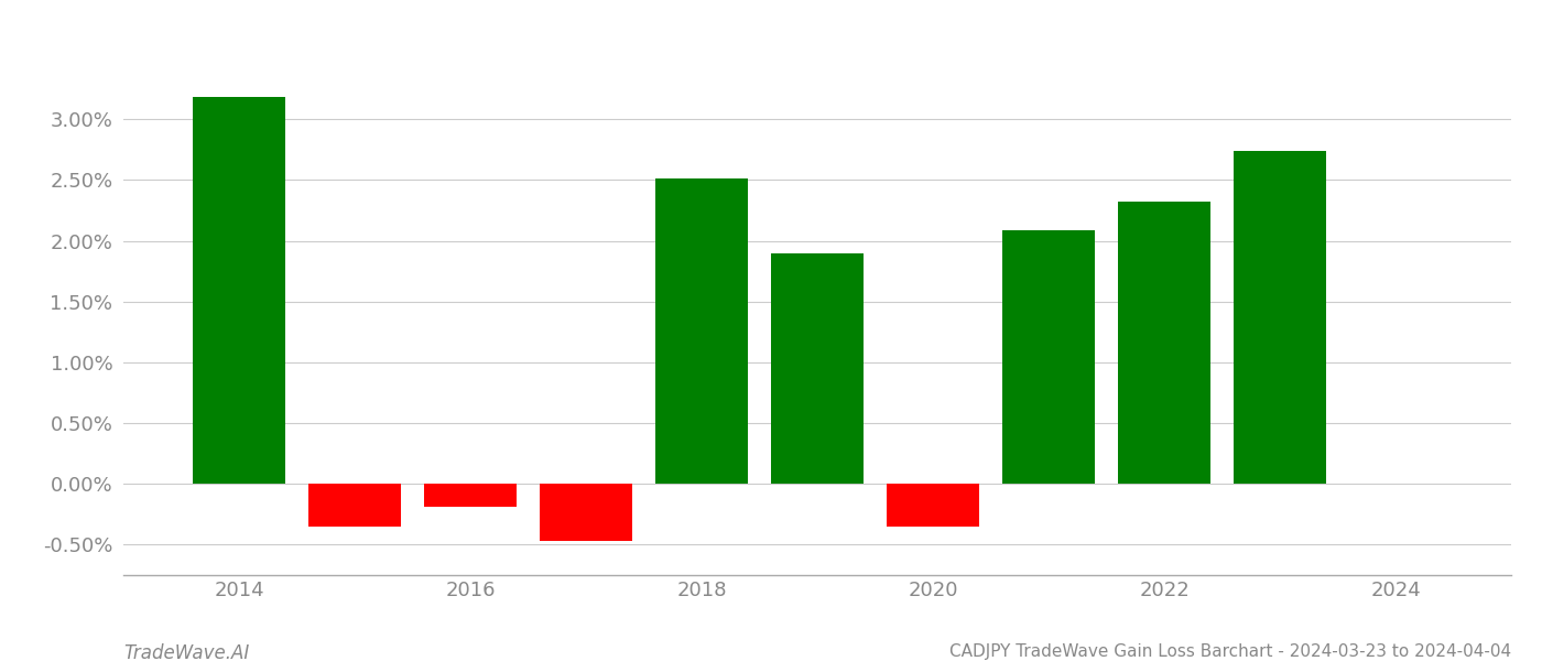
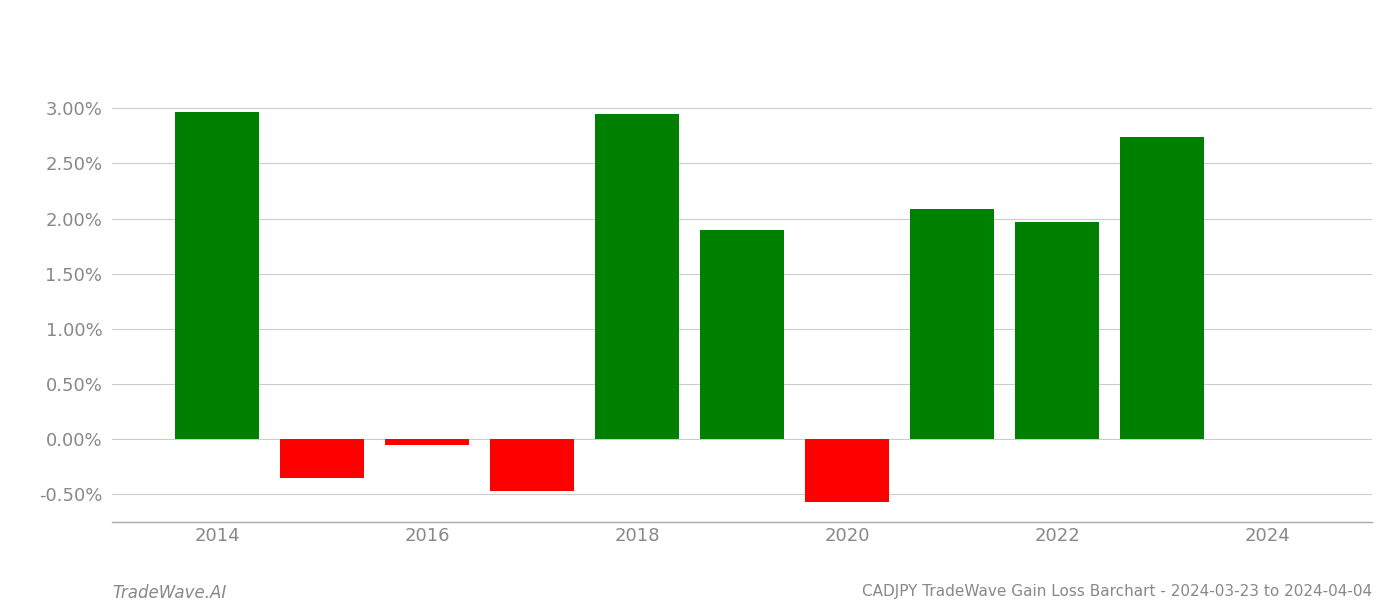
2014: 3.18% -> 2.97%
2016: -0.19% -> -0.05%
2018: 2.51% -> 2.95%
2020: -0.35% -> -0.57%
2022: 2.32% -> 1.97%
